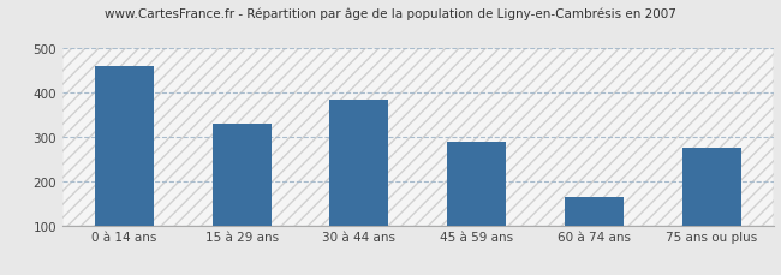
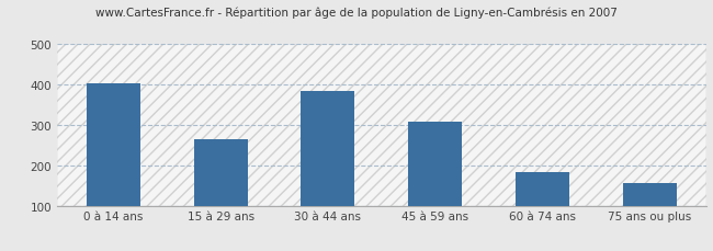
0 à 14 ans: 460 -> 403
15 à 29 ans: 330 -> 265
45 à 59 ans: 290 -> 307
60 à 74 ans: 165 -> 184
75 ans ou plus: 275 -> 155
